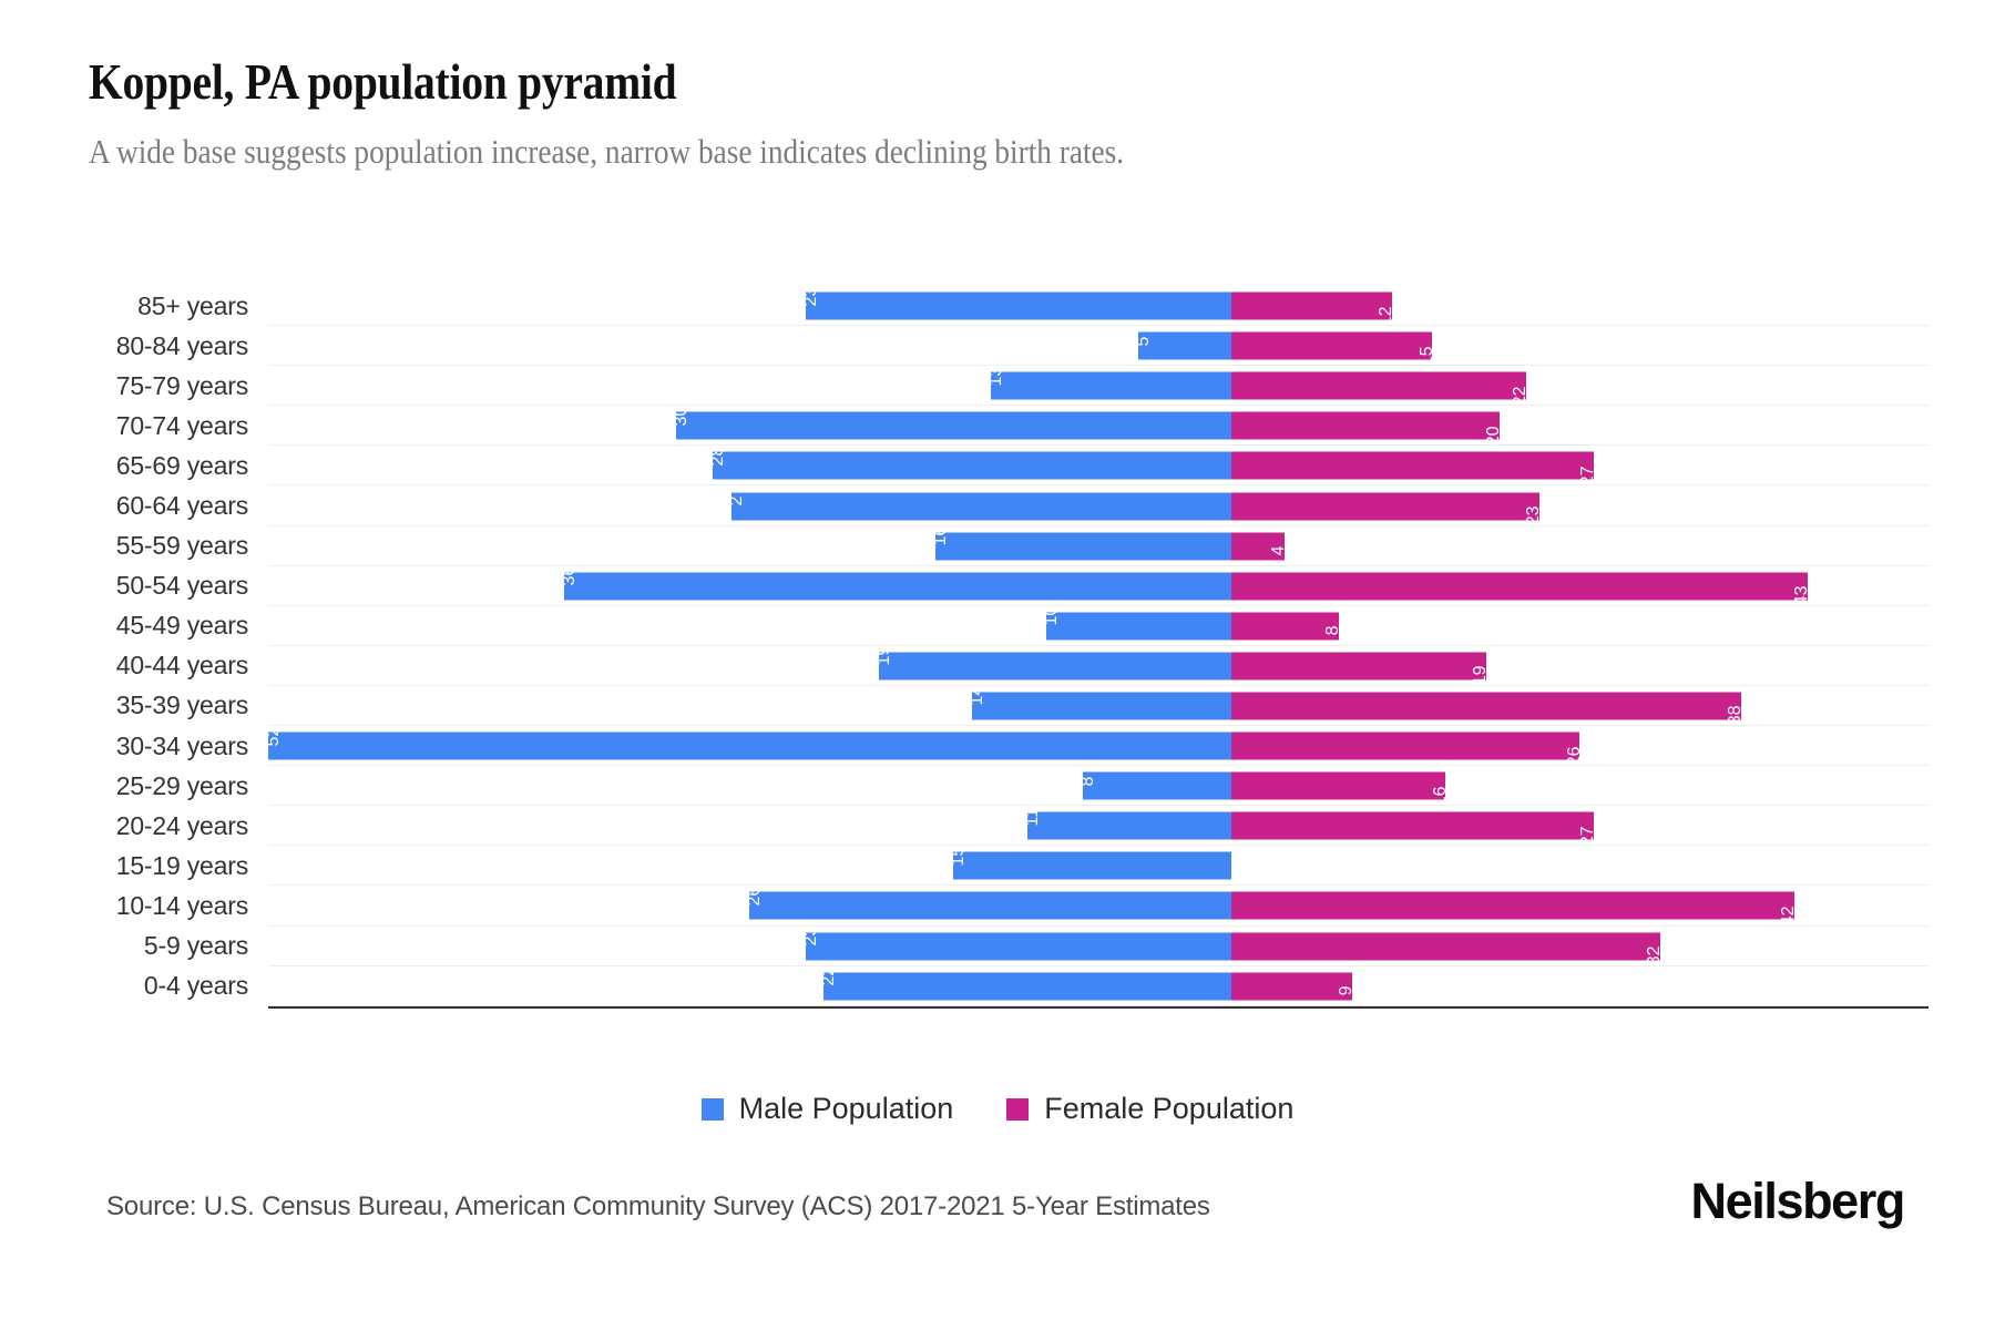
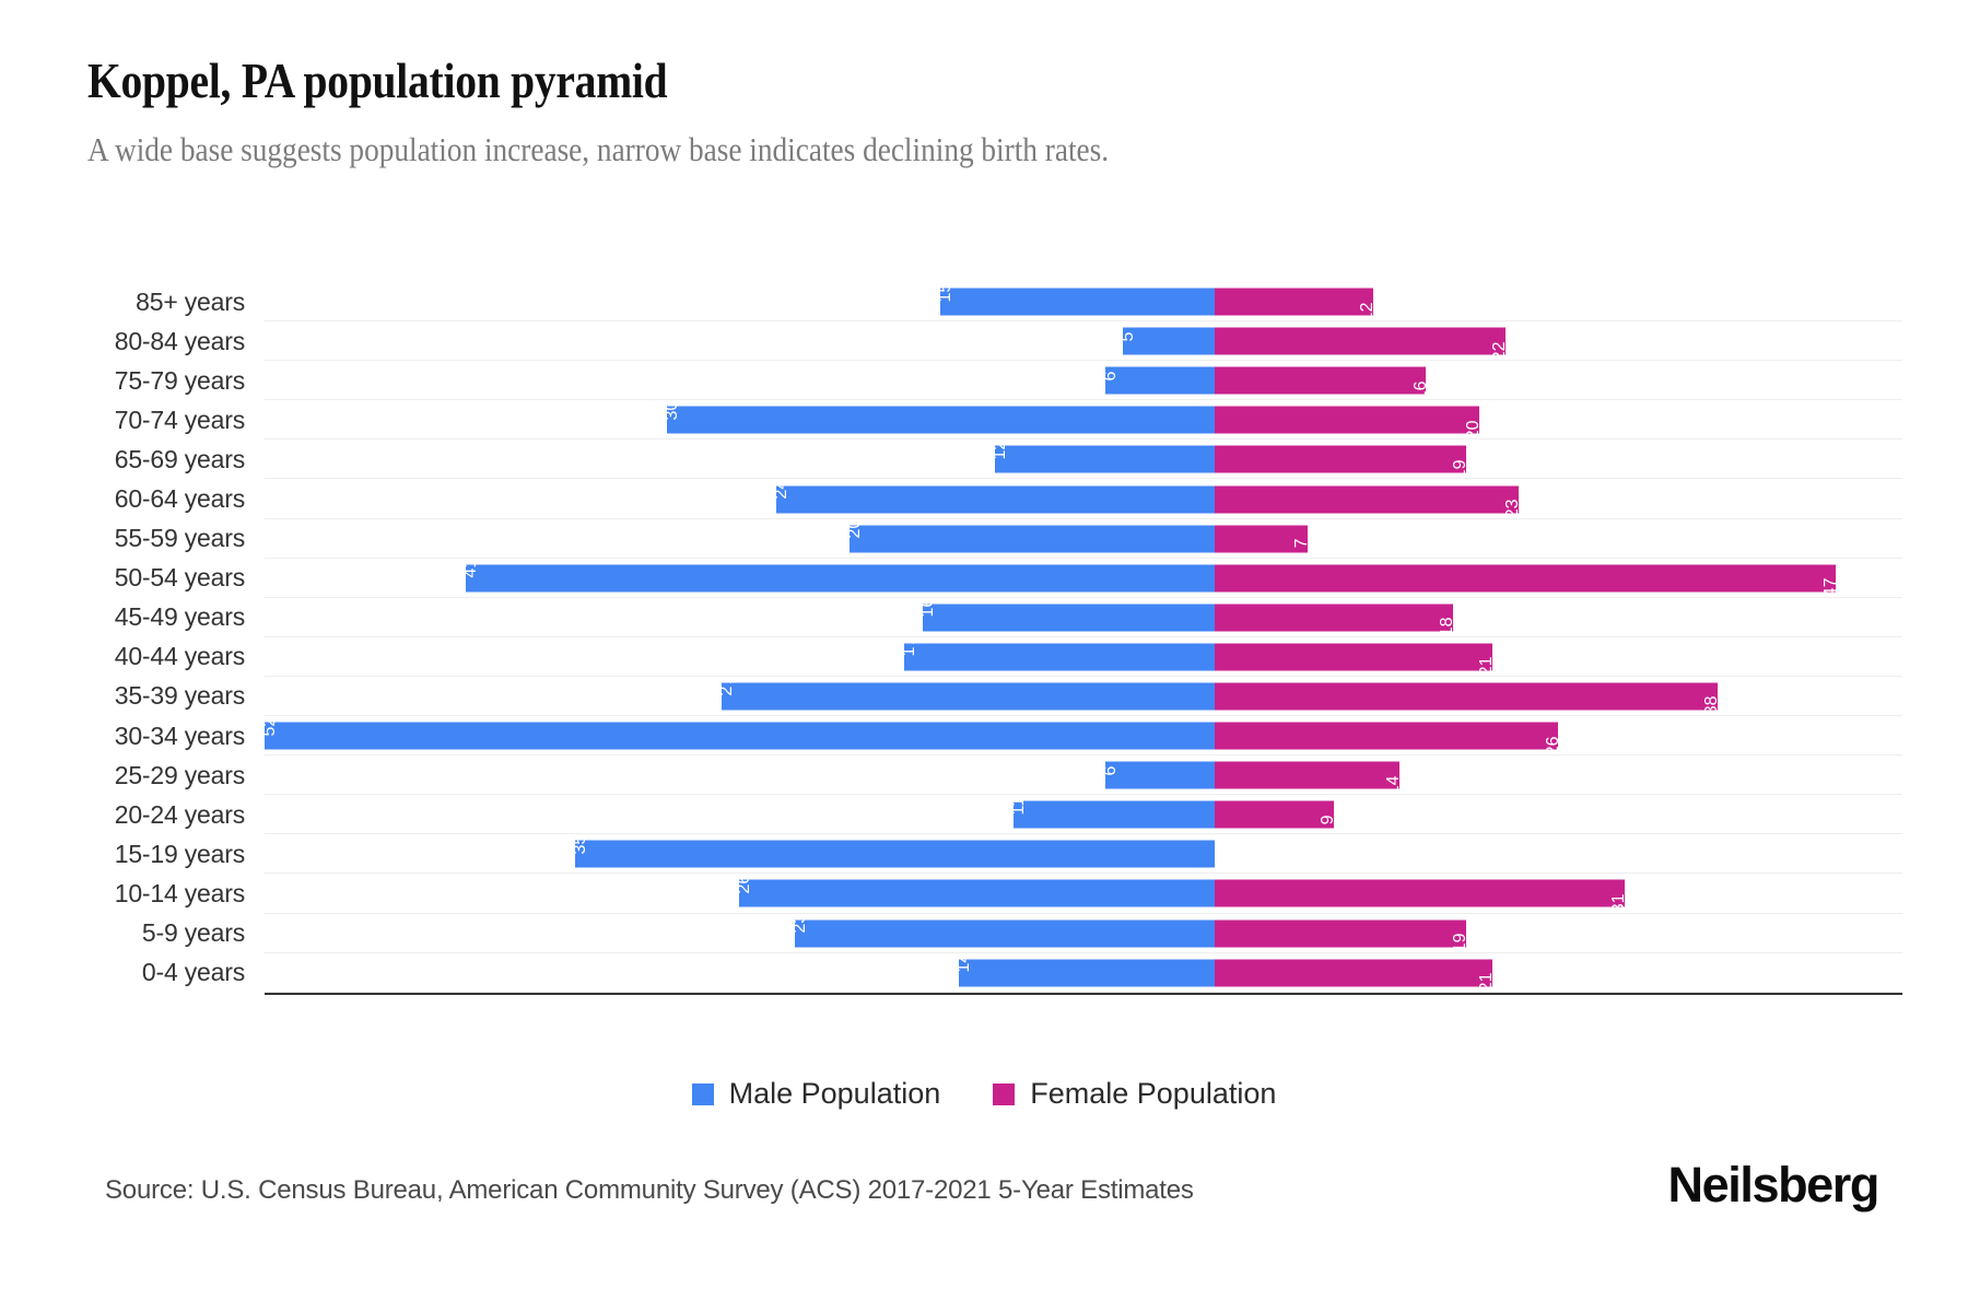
Male Population/85+ years: 23 -> 15
Female Population/80-84 years: 15 -> 22
Male Population/75-79 years: 13 -> 6
Female Population/75-79 years: 22 -> 16
Male Population/65-69 years: 28 -> 12
Female Population/65-69 years: 27 -> 19
Male Population/60-64 years: 27 -> 24
Male Population/55-59 years: 16 -> 20
Female Population/55-59 years: 4 -> 7
Male Population/50-54 years: 36 -> 41
Female Population/50-54 years: 43 -> 47
Male Population/45-49 years: 10 -> 16
Female Population/45-49 years: 8 -> 18
Male Population/40-44 years: 19 -> 17
Female Population/40-44 years: 19 -> 21
Male Population/35-39 years: 14 -> 27
Male Population/25-29 years: 8 -> 6
Female Population/25-29 years: 16 -> 14
Female Population/20-24 years: 27 -> 9
Male Population/15-19 years: 15 -> 35
Female Population/10-14 years: 42 -> 31
Female Population/5-9 years: 32 -> 19
Male Population/0-4 years: 22 -> 14
Female Population/0-4 years: 9 -> 21
